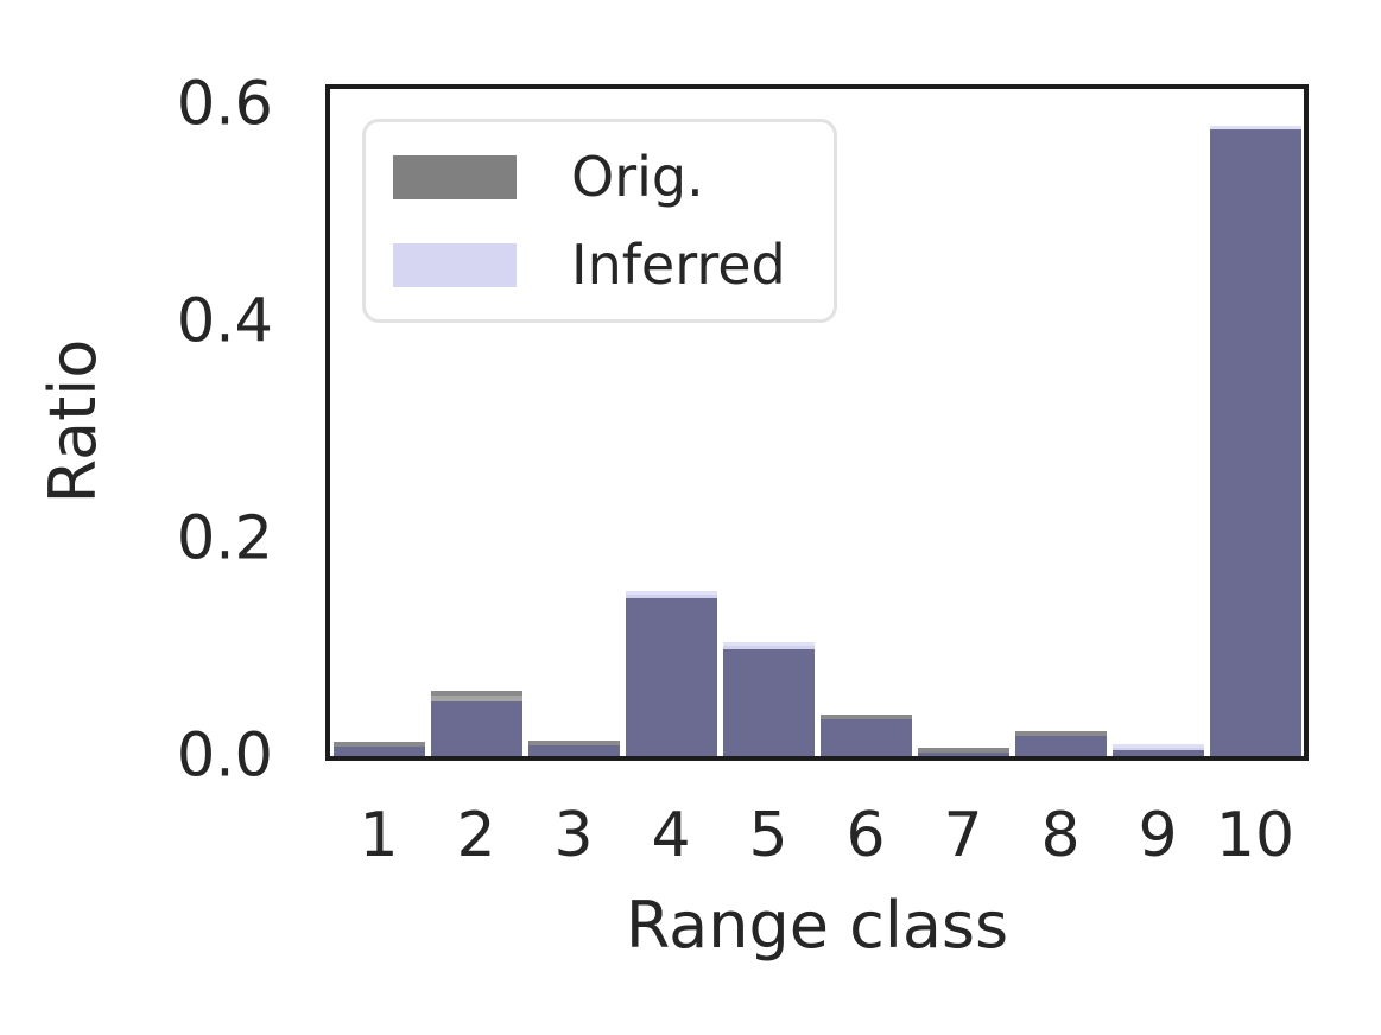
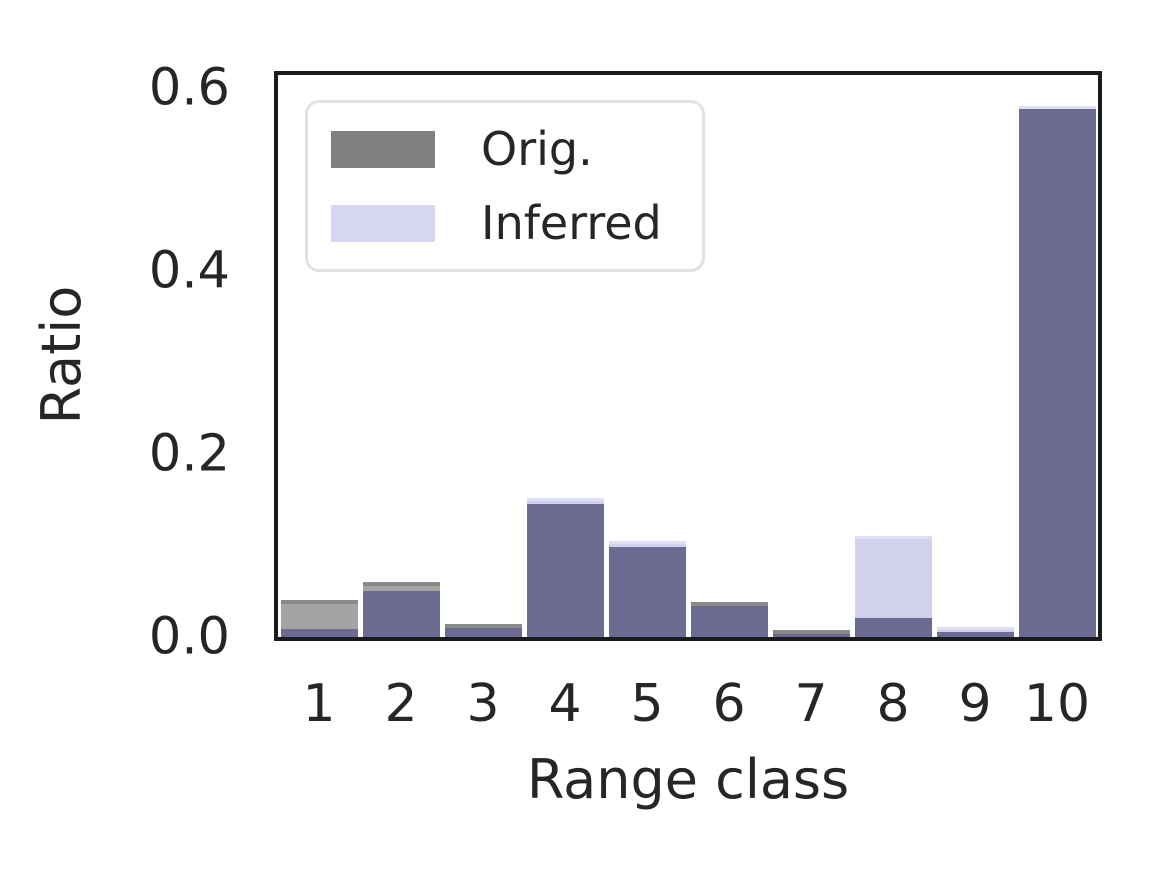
Orig./1: 0.01 -> 0.04
Inferred/8: 0.02 -> 0.11
